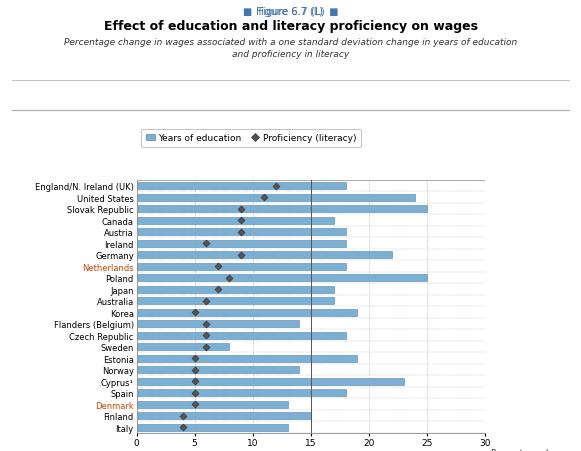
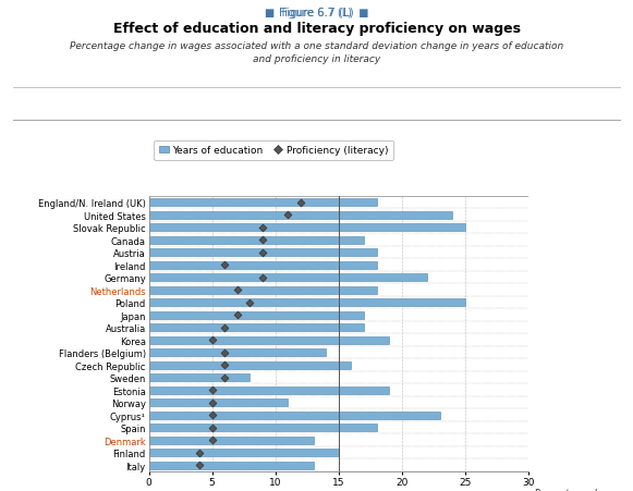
Czech Republic: 18 -> 16
Norway: 14 -> 11
